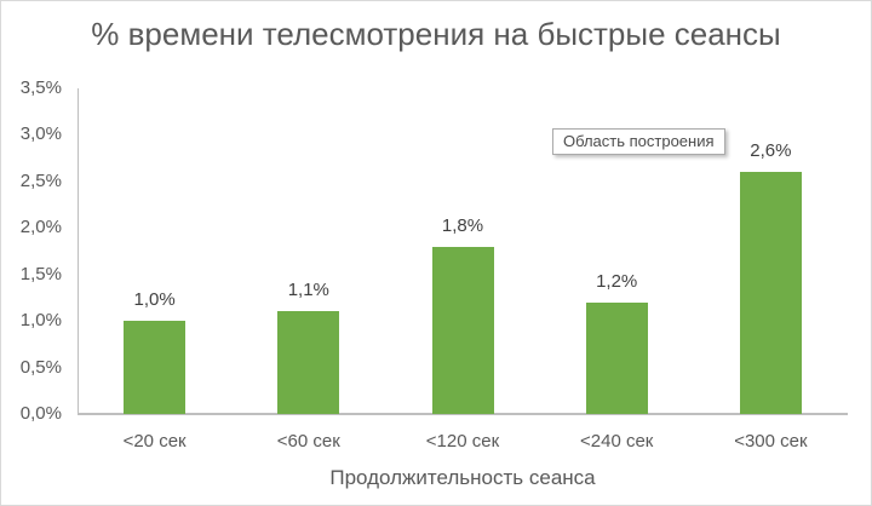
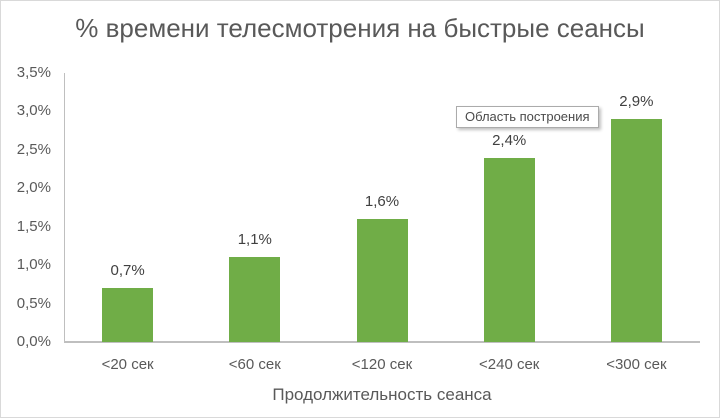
<20 сек: 1,0% -> 0,7%
<120 сек: 1,8% -> 1,6%
<240 сек: 1,2% -> 2,4%
<300 сек: 2,6% -> 2,9%
